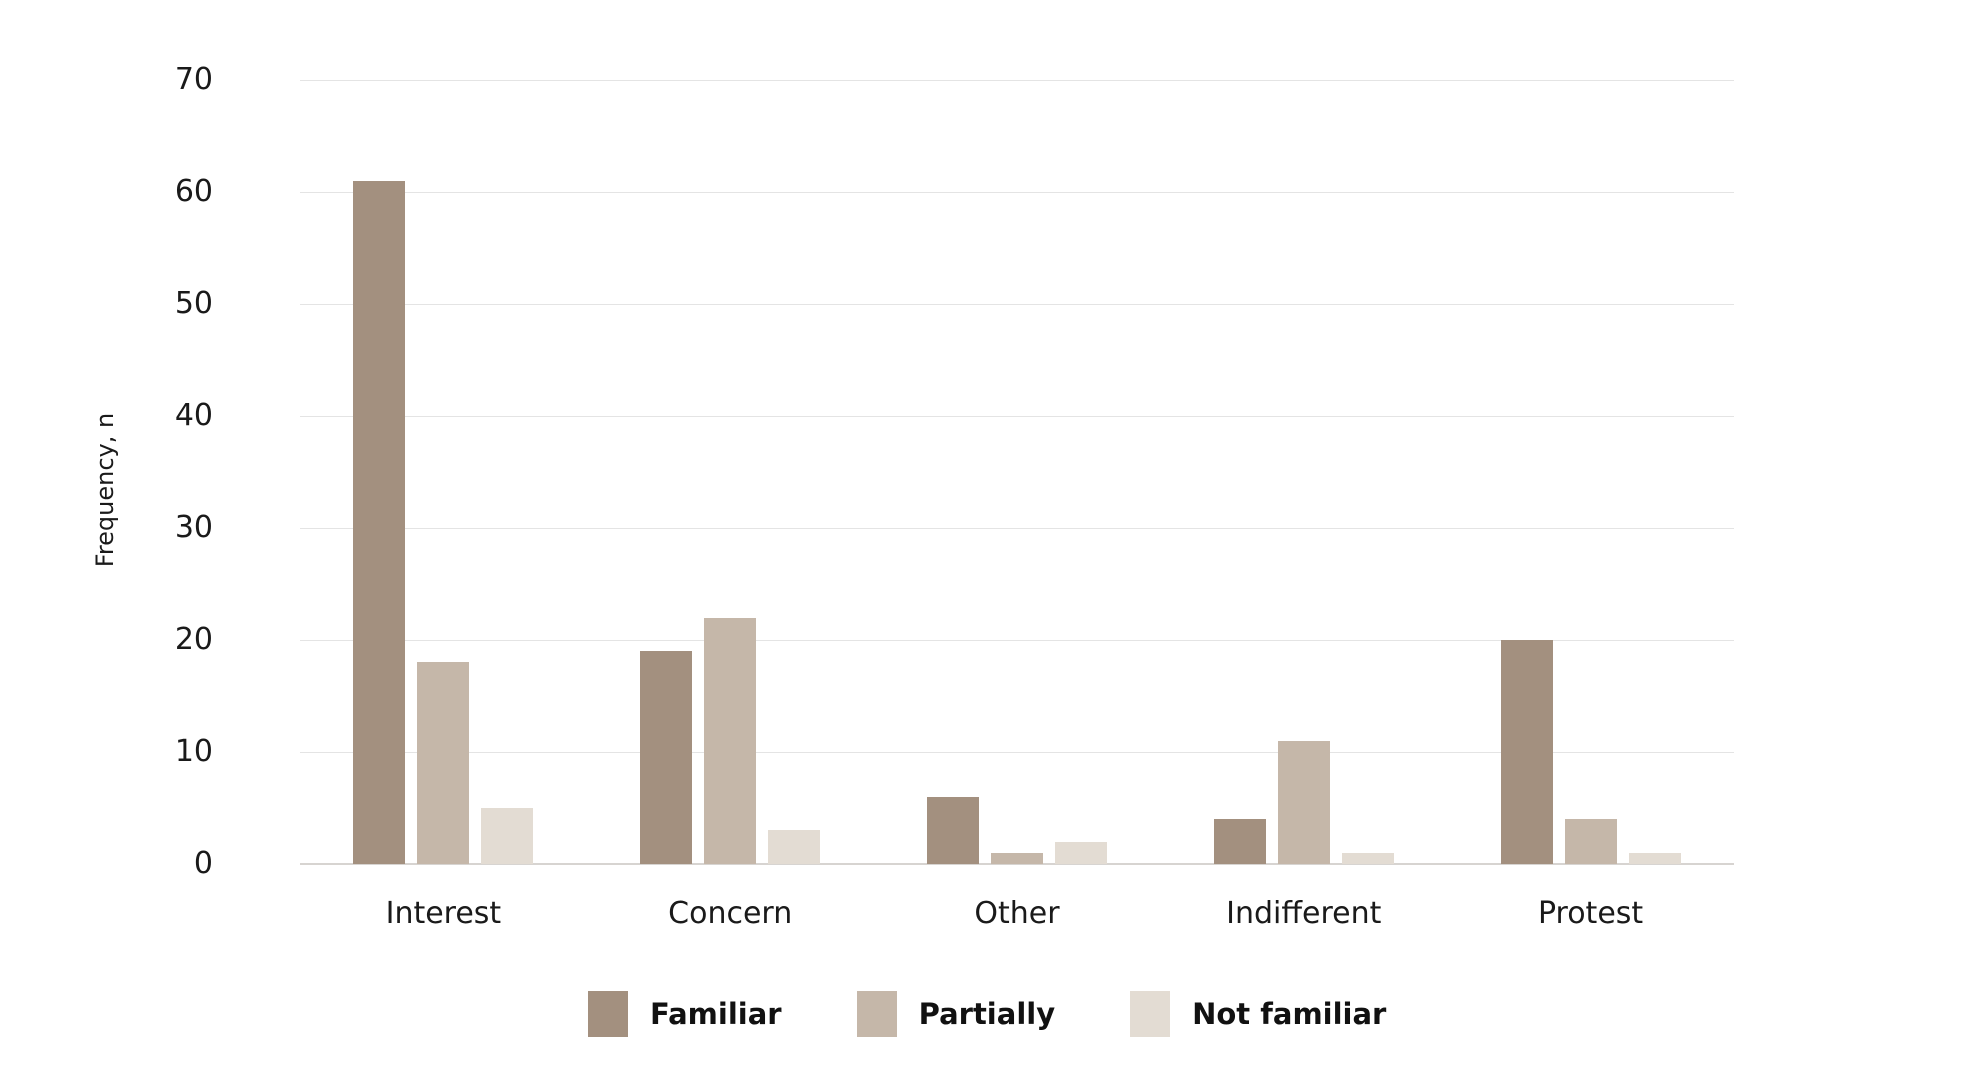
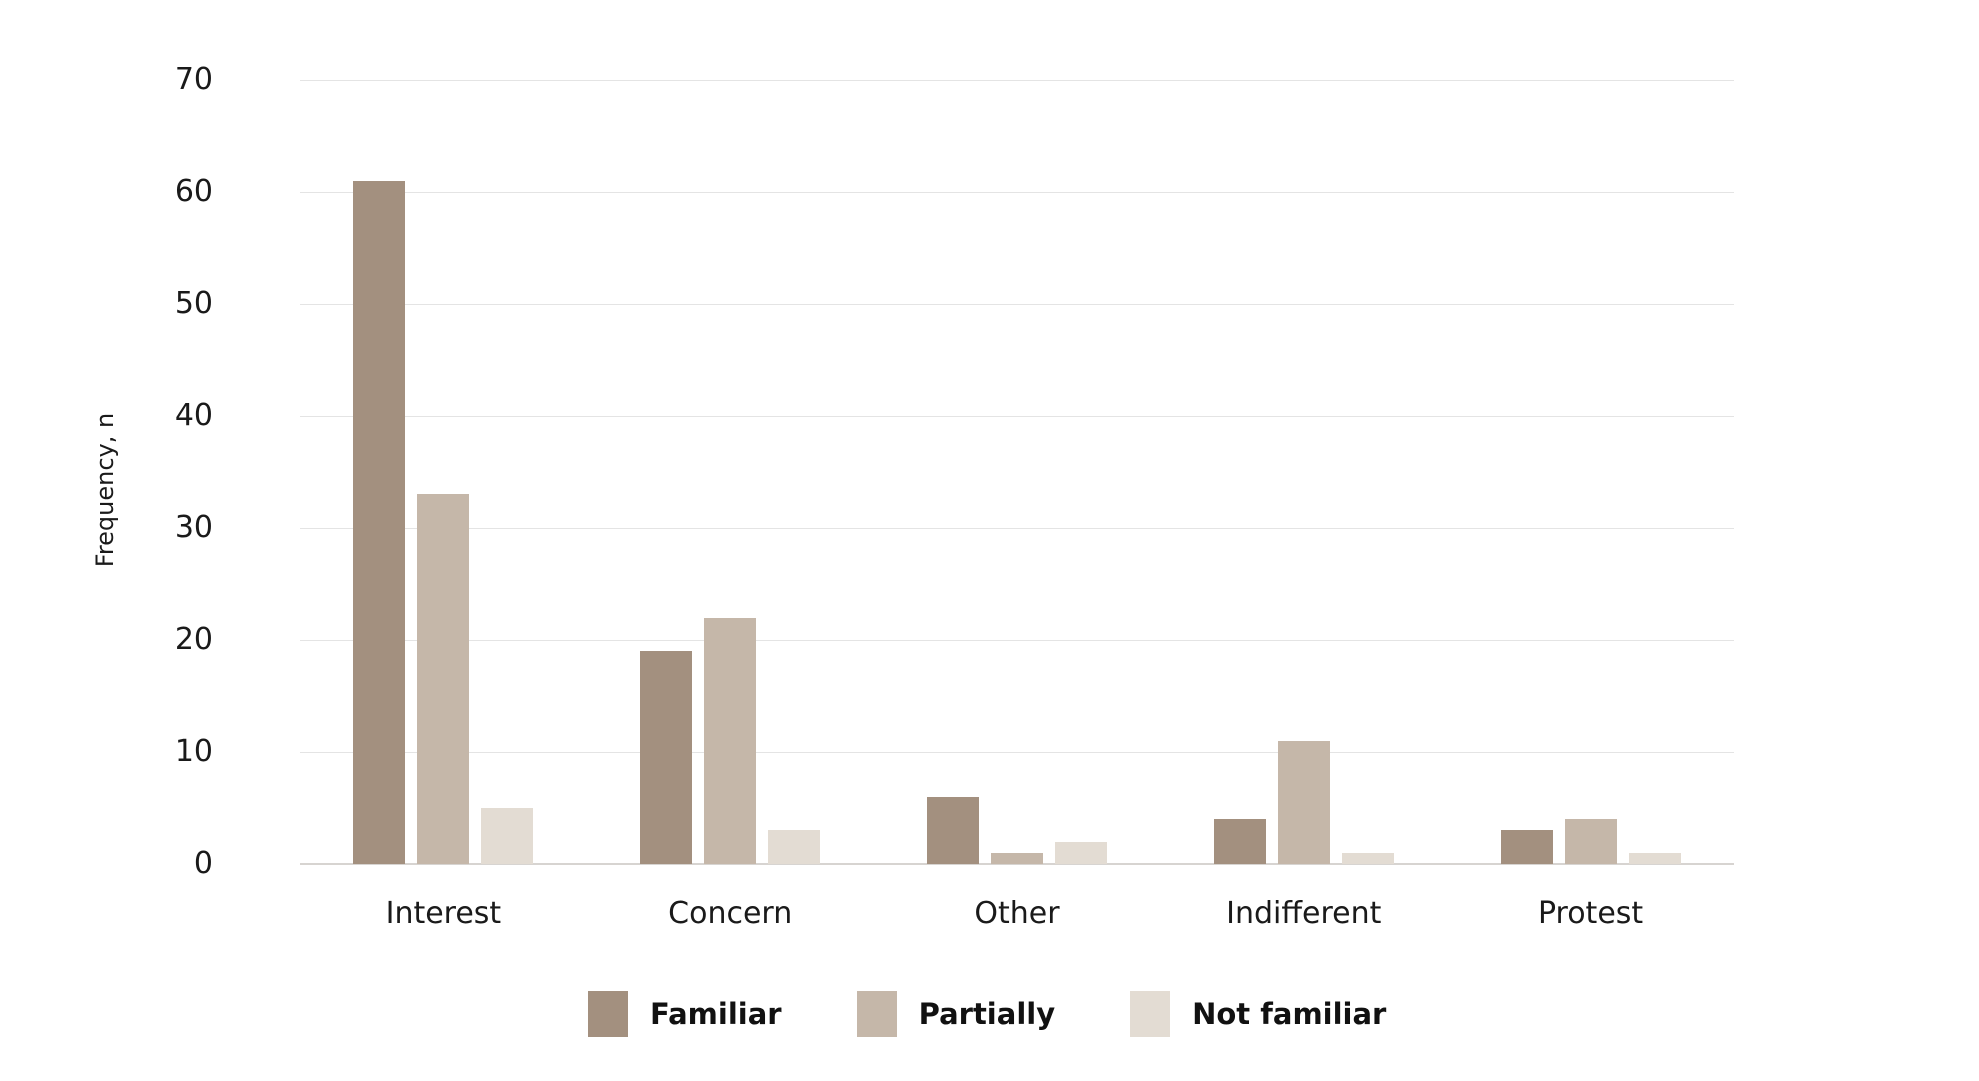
Partially/Interest: 18 -> 33
Familiar/Protest: 20 -> 3
